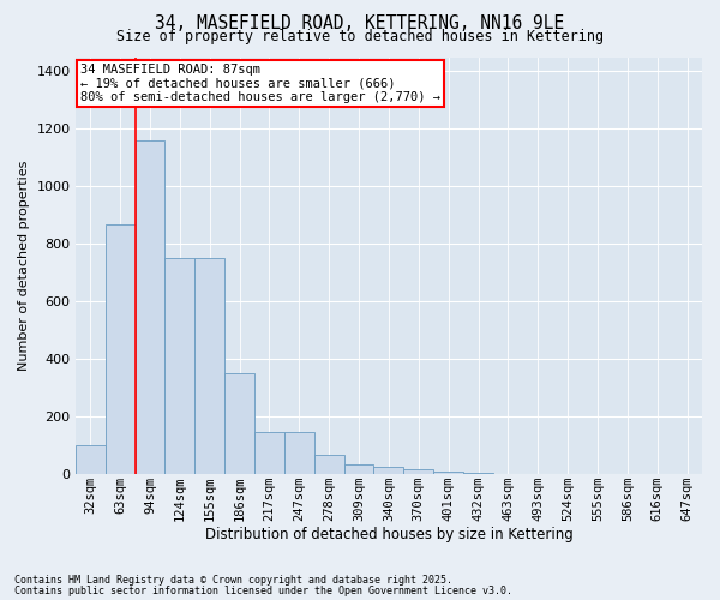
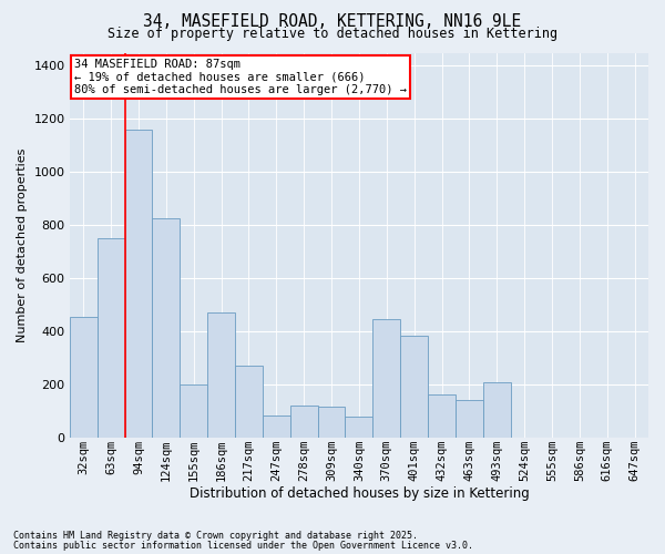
32sqm: 100 -> 455
63sqm: 870 -> 750
124sqm: 750 -> 825
155sqm: 750 -> 200
186sqm: 350 -> 470
217sqm: 145 -> 270
247sqm: 145 -> 85
278sqm: 65 -> 120
309sqm: 35 -> 115
340sqm: 25 -> 80
370sqm: 18 -> 445
401sqm: 10 -> 385
432sqm: 3 -> 165
463sqm: 2 -> 140
493sqm: 1 -> 210
